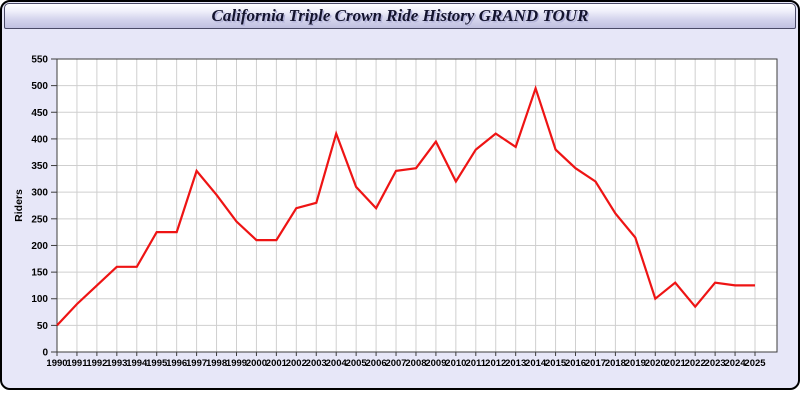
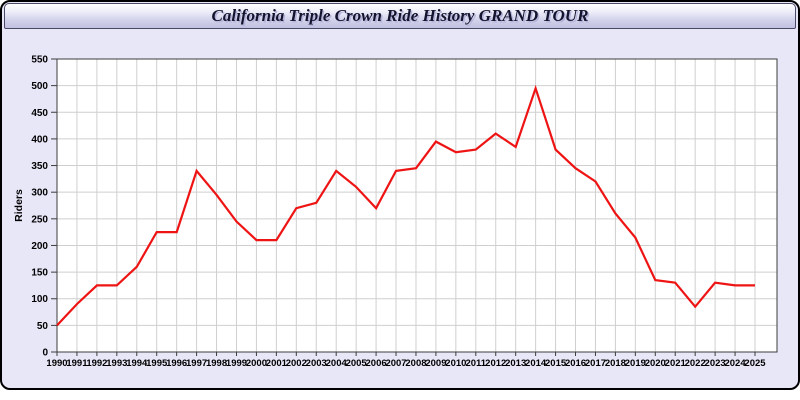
1993: 160 -> 120
2004: 410 -> 340
2010: 320 -> 380
2020: 100 -> 140
